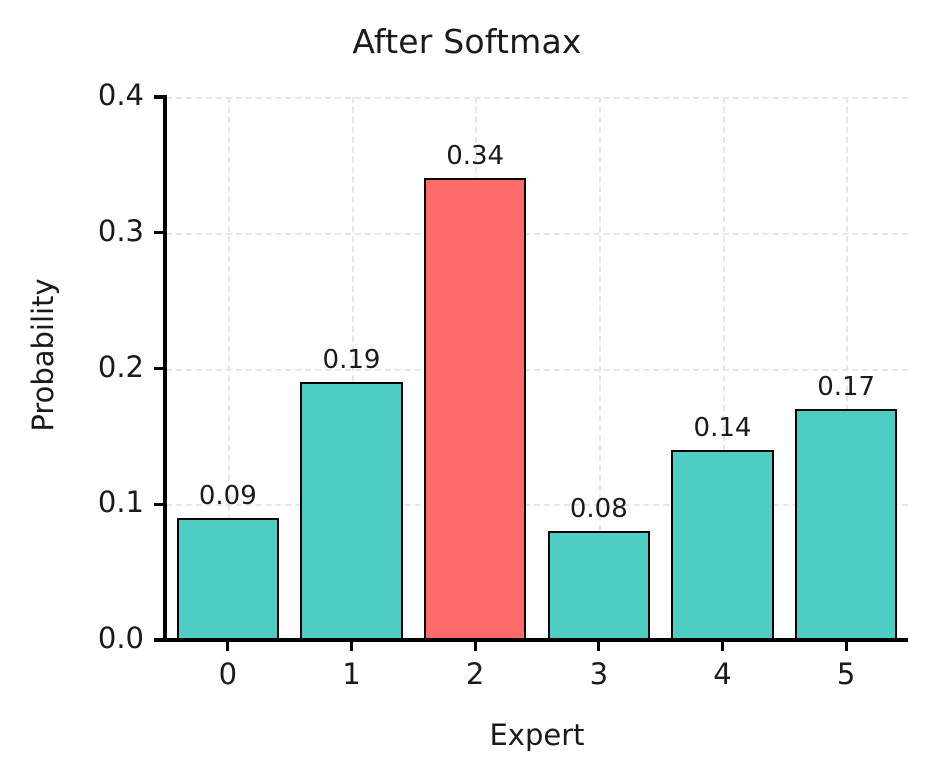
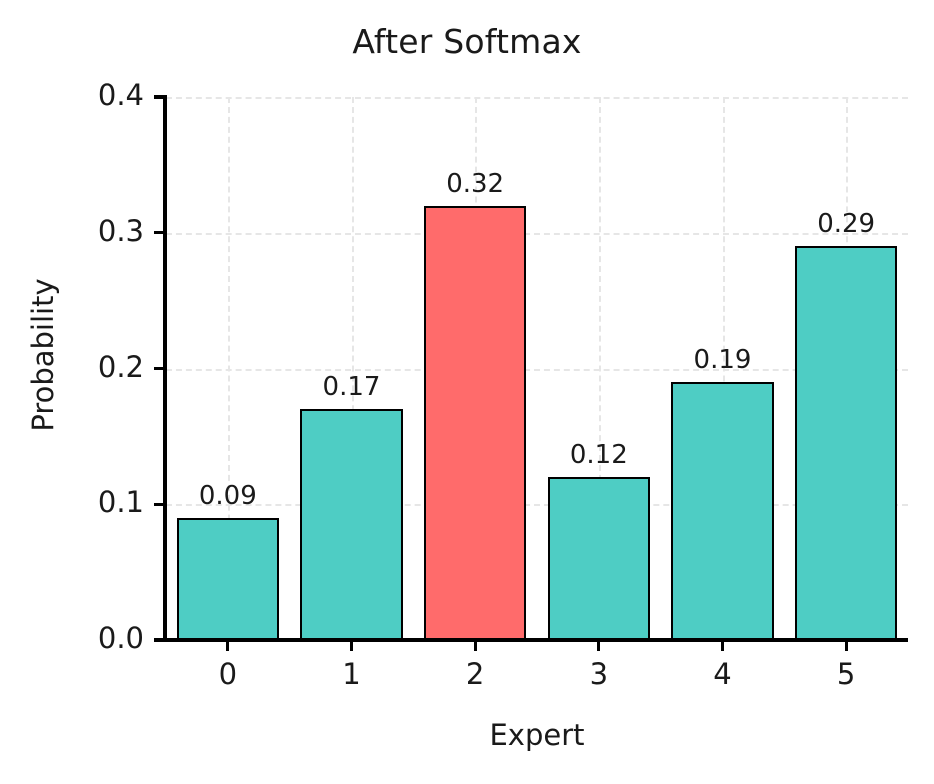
1: 0.19 -> 0.17
2: 0.34 -> 0.32
3: 0.08 -> 0.12
4: 0.14 -> 0.19
5: 0.17 -> 0.29
